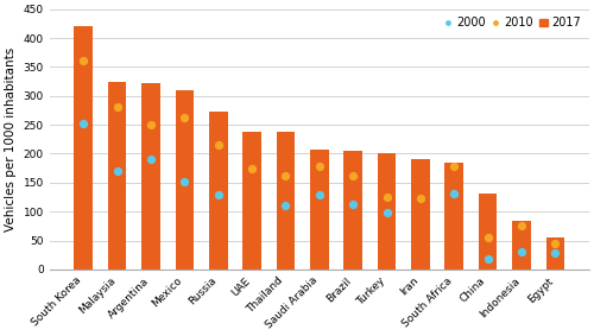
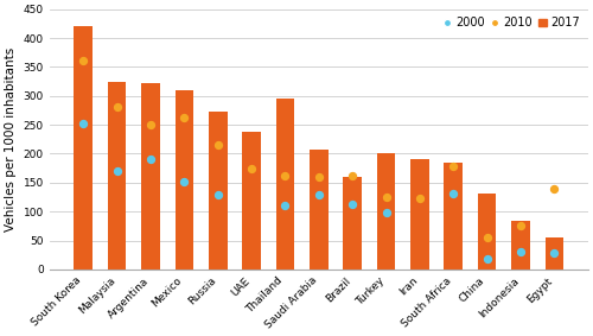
2017/Thailand: 237 -> 295
2010/Saudi Arabia: 178 -> 160
2017/Brazil: 205 -> 160
2010/Egypt: 45 -> 140
